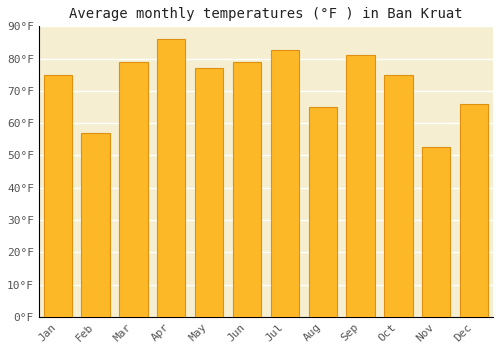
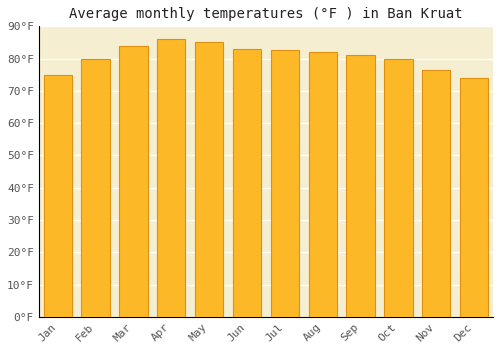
Feb: 57.0°F -> 80.0°F
Mar: 79.0°F -> 84.0°F
May: 77.0°F -> 85.0°F
Jun: 79.0°F -> 83.0°F
Aug: 65.0°F -> 82.0°F
Oct: 75.0°F -> 80.0°F
Nov: 52.5°F -> 76.5°F
Dec: 66.0°F -> 74.0°F
